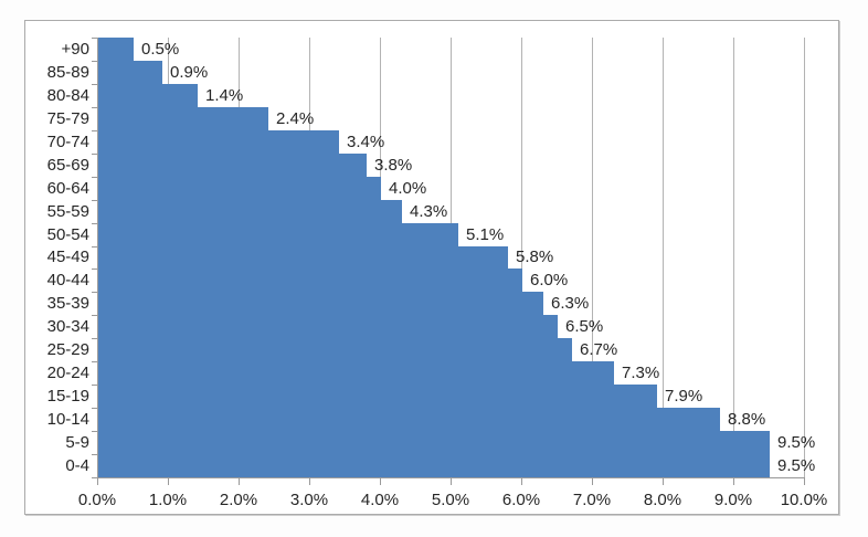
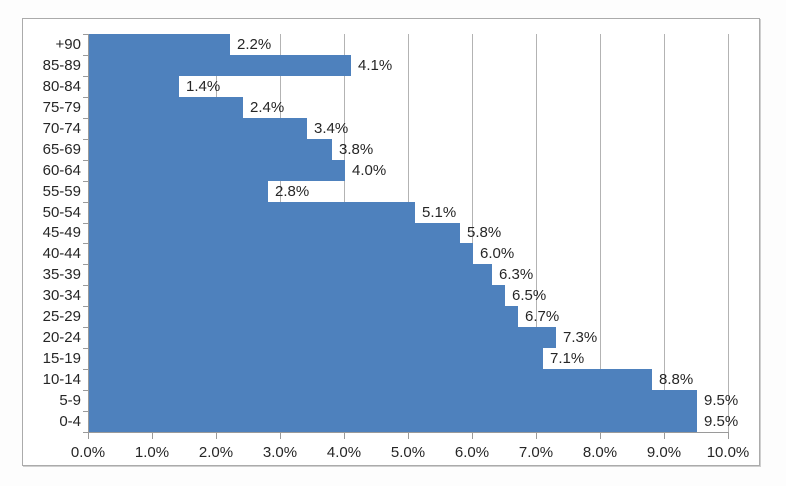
+90: 0.5% -> 2.2%
85-89: 0.9% -> 4.1%
55-59: 4.3% -> 2.8%
15-19: 7.9% -> 7.1%
